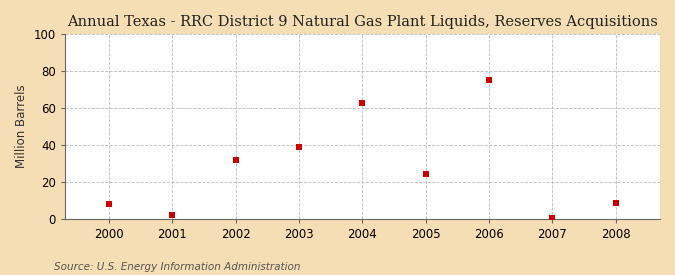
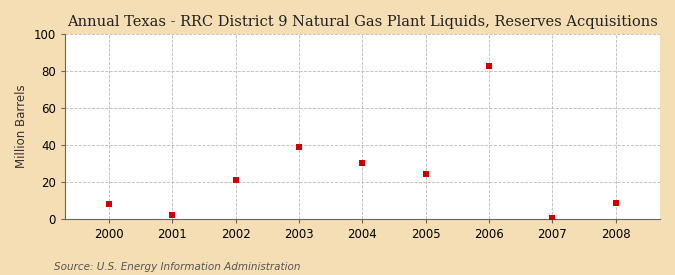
2002: 32 -> 21
2004: 63 -> 30
2006: 75 -> 83
